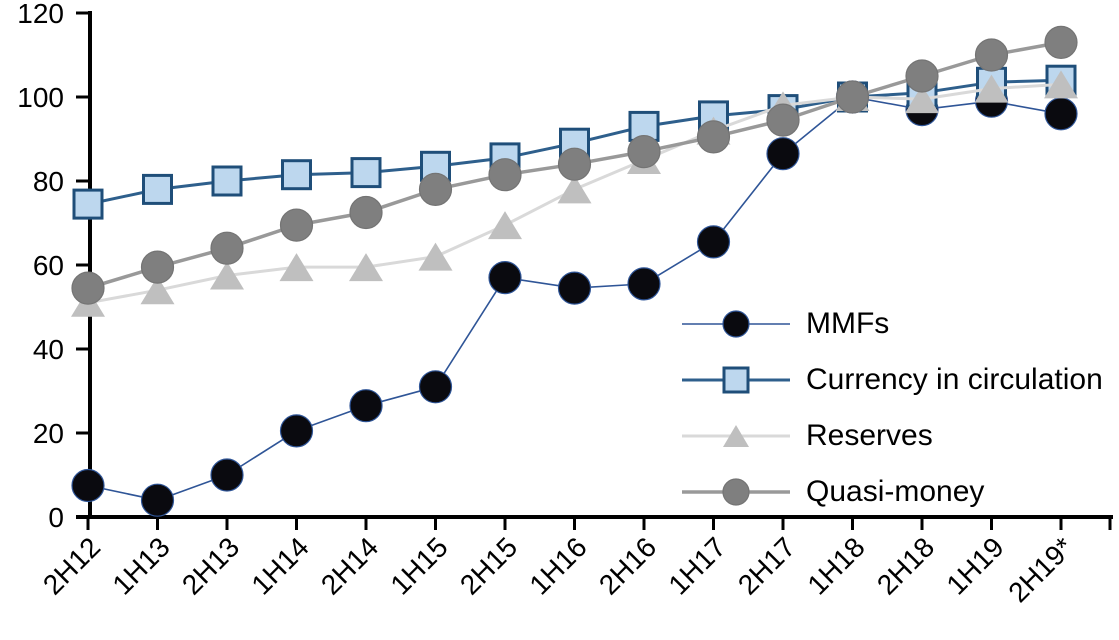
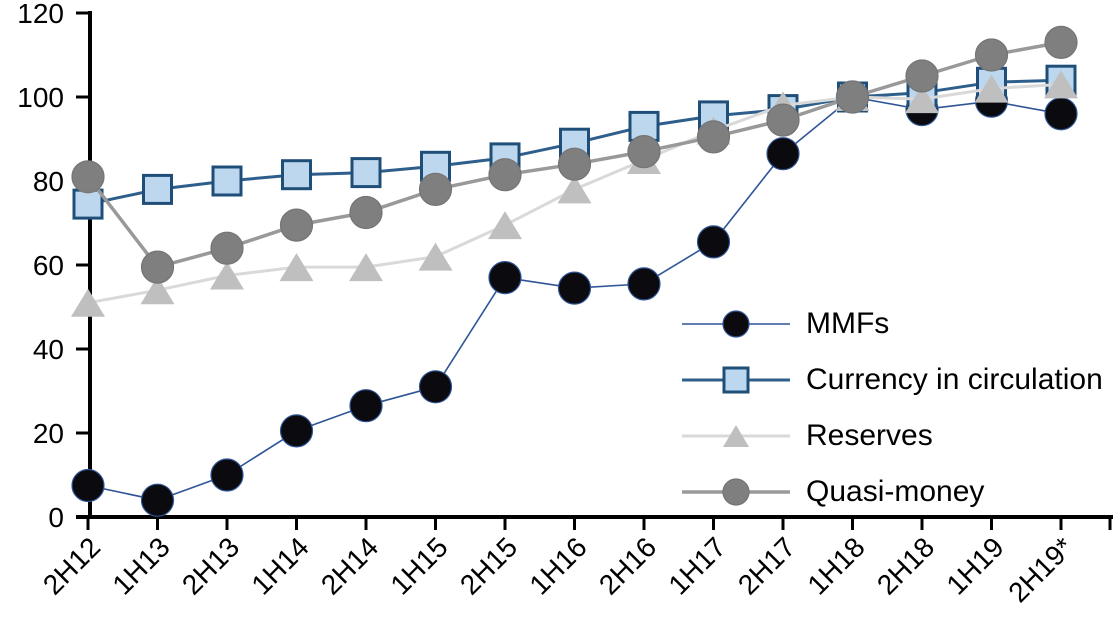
Quasi-money/2H12: 54 -> 81
